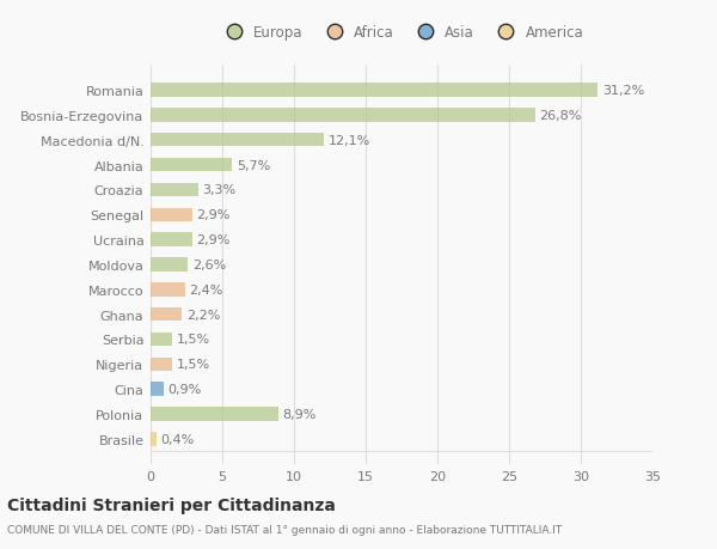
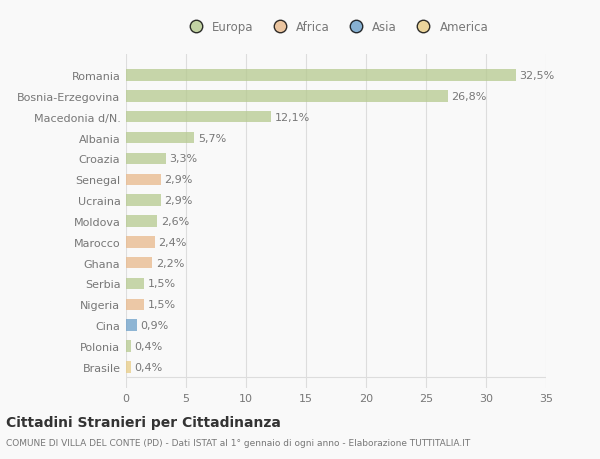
Romania: 31,2% -> 32,5%
Polonia: 8,9% -> 0,4%
